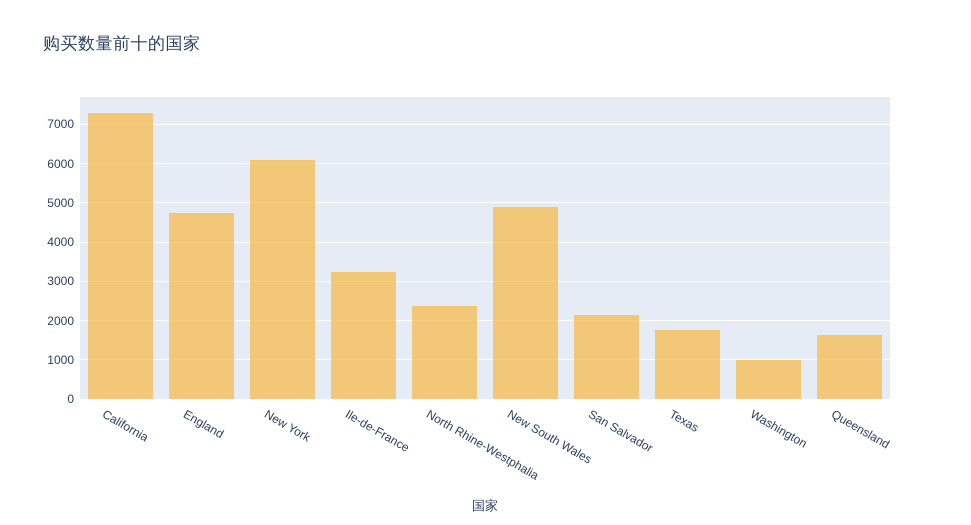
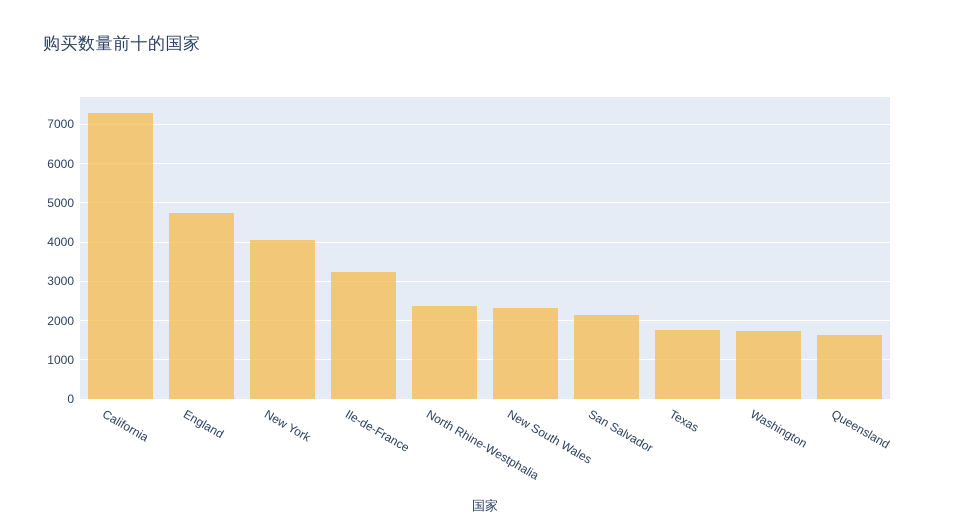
New York: 6100 -> 4000
New South Wales: 4900 -> 2300
Washington: 1000 -> 1700
